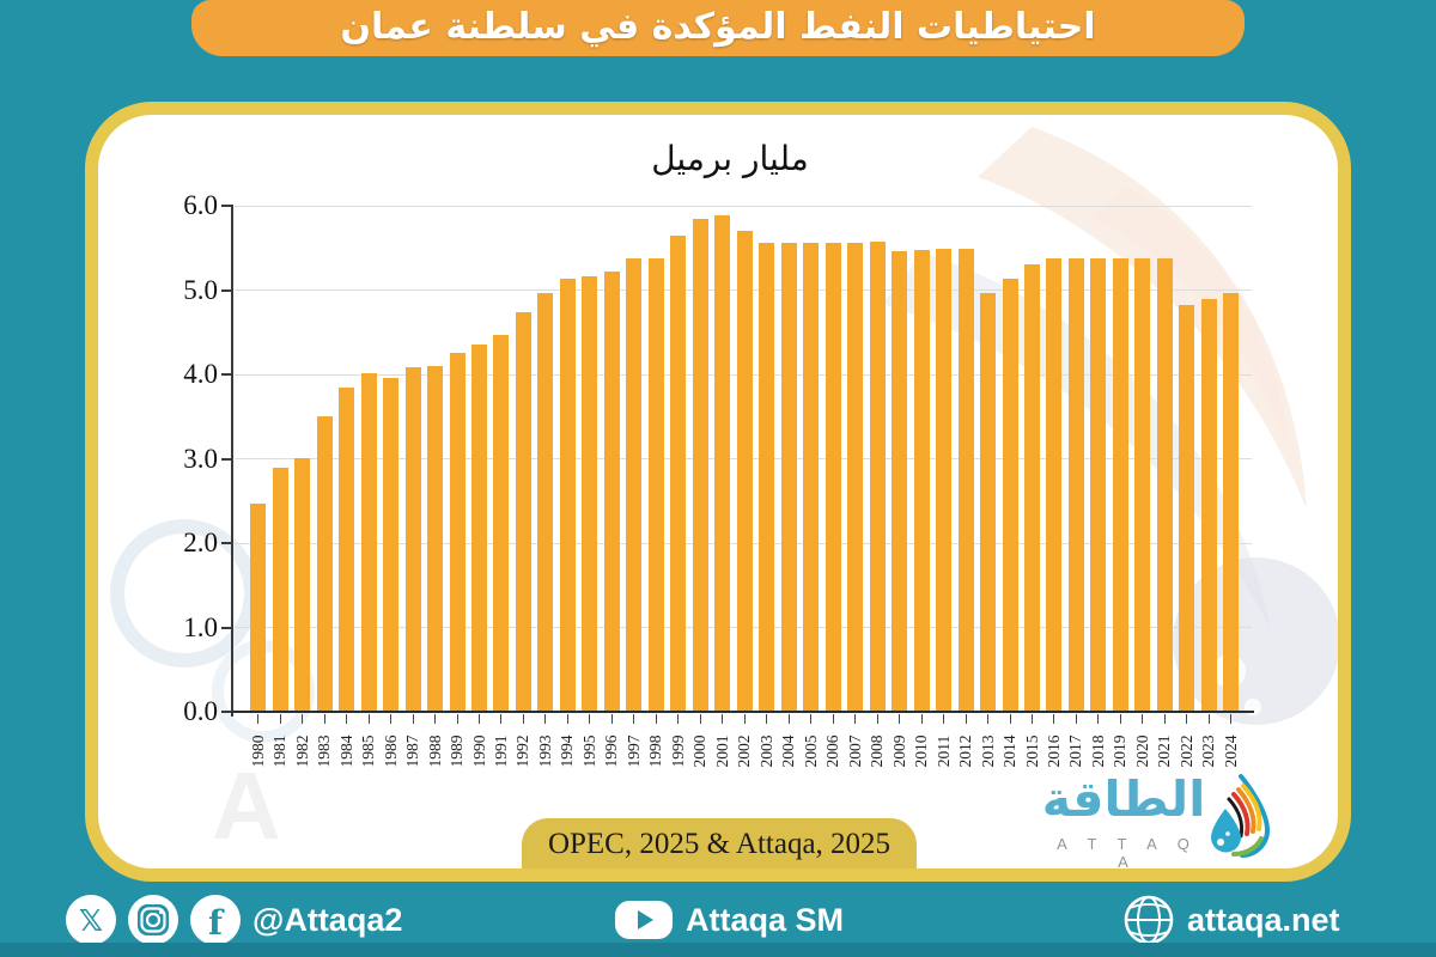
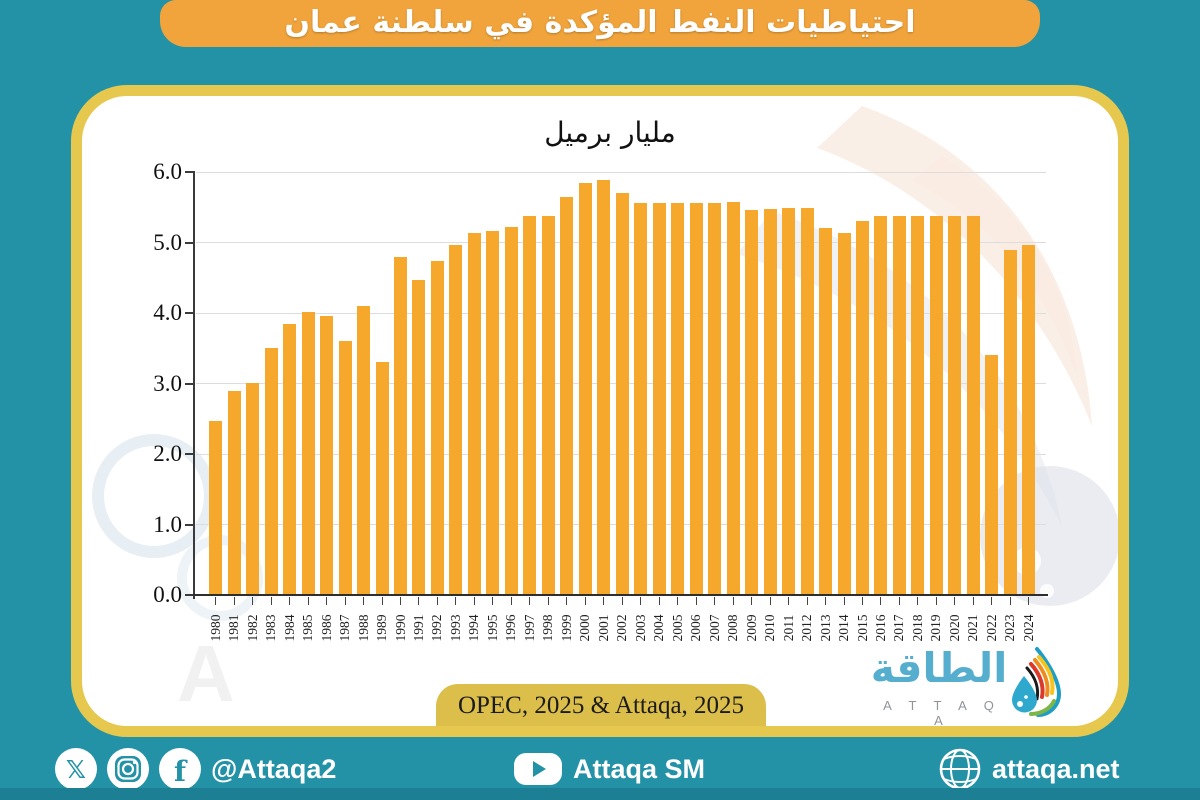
1987: 4.1 -> 3.6
1989: 4.3 -> 3.3
1990: 4.4 -> 4.8
2013: 5.0 -> 5.2
2022: 4.8 -> 3.4
